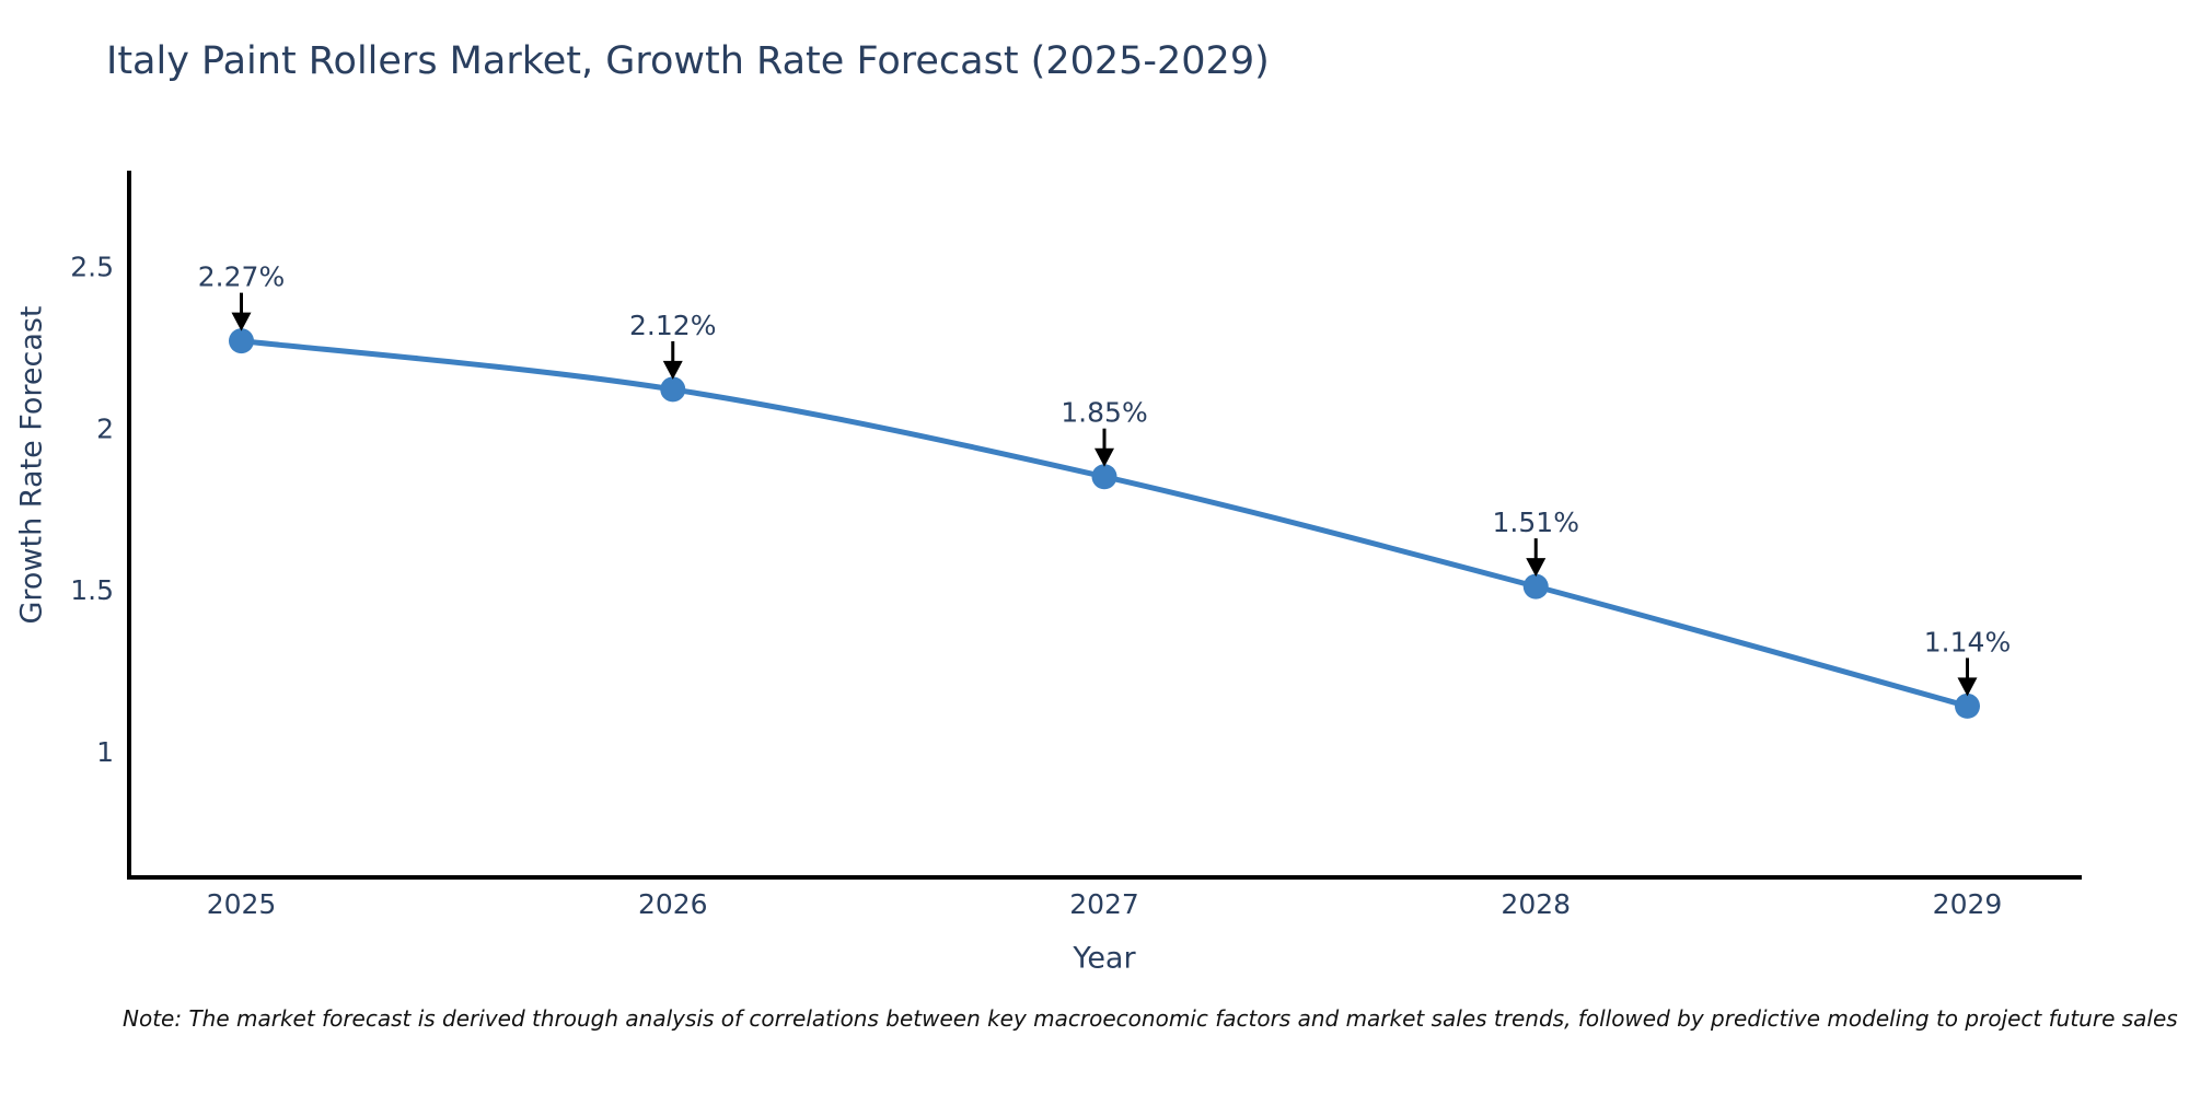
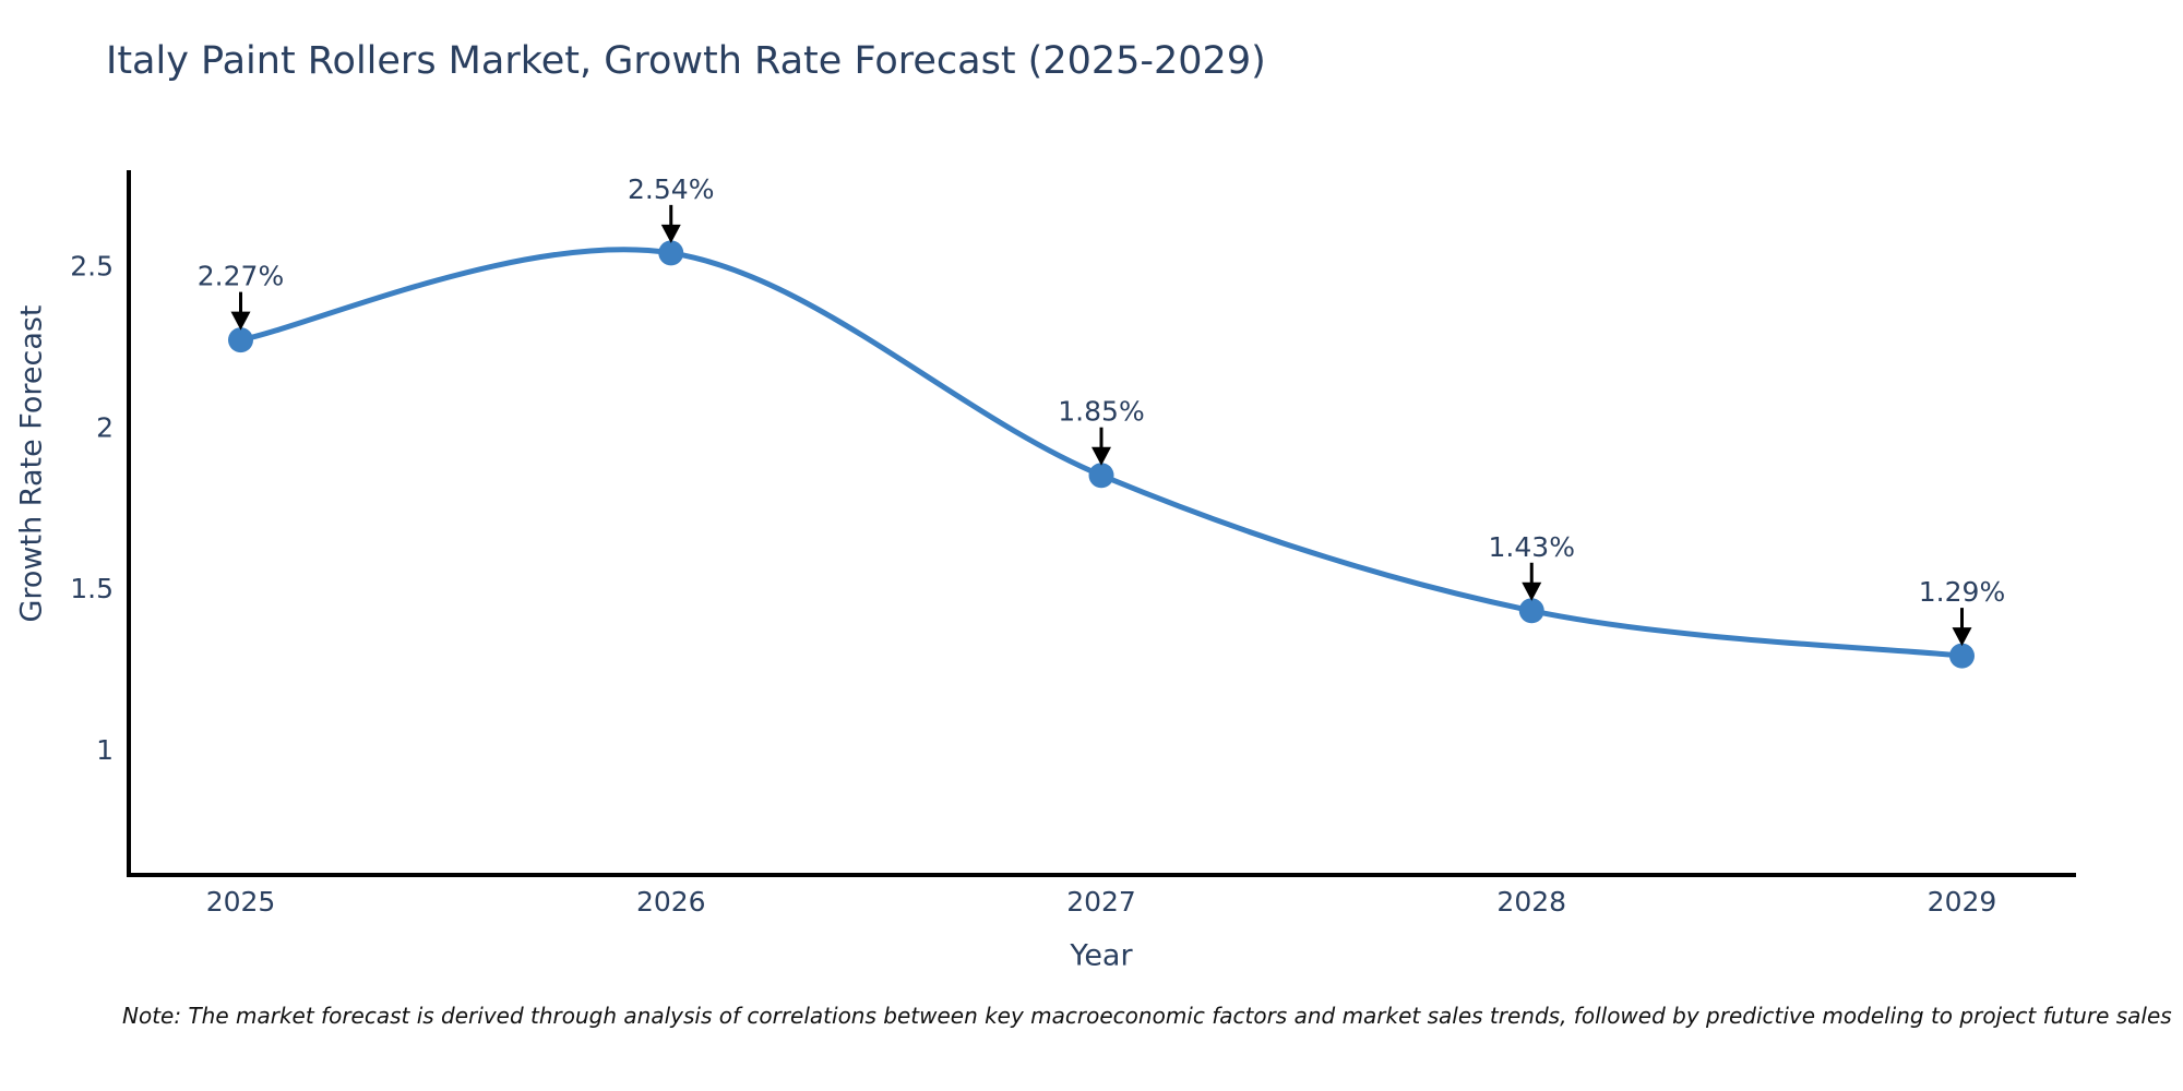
2026: 2.12% -> 2.54%
2028: 1.51% -> 1.43%
2029: 1.14% -> 1.29%
